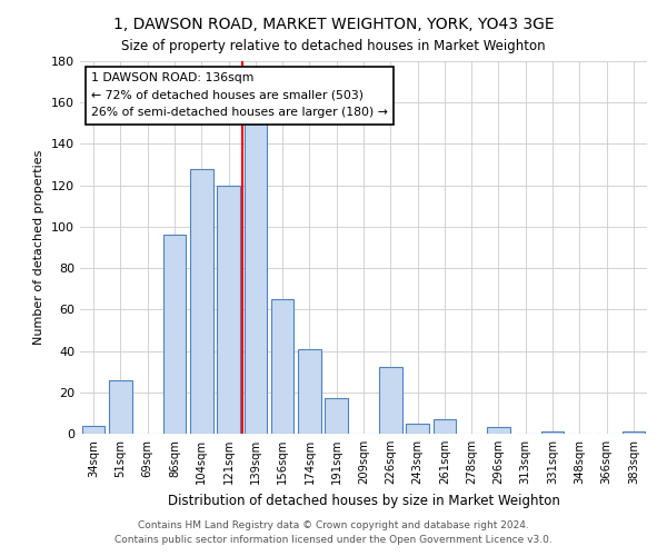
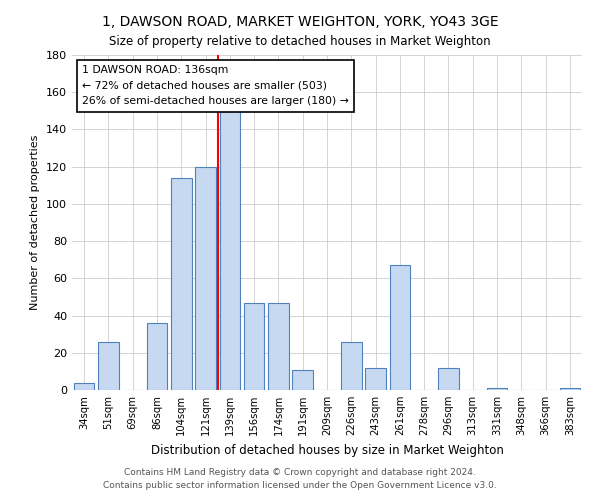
86sqm: 96 -> 36
104sqm: 128 -> 114
156sqm: 65 -> 47
174sqm: 41 -> 47
191sqm: 17 -> 11
226sqm: 32 -> 26
243sqm: 5 -> 12
261sqm: 7 -> 67
296sqm: 3 -> 12
